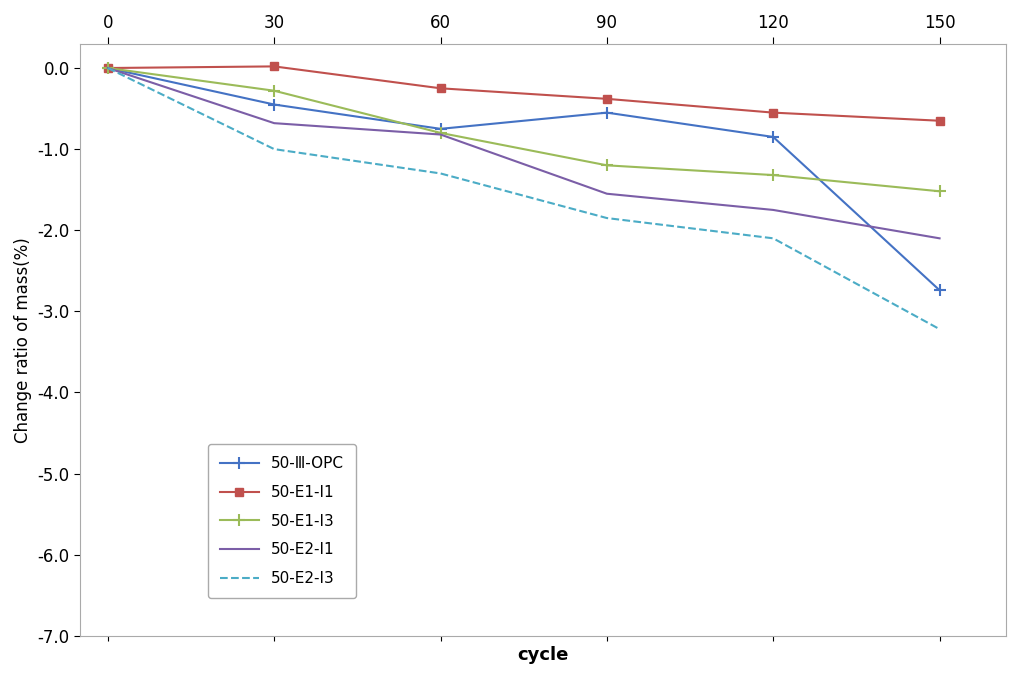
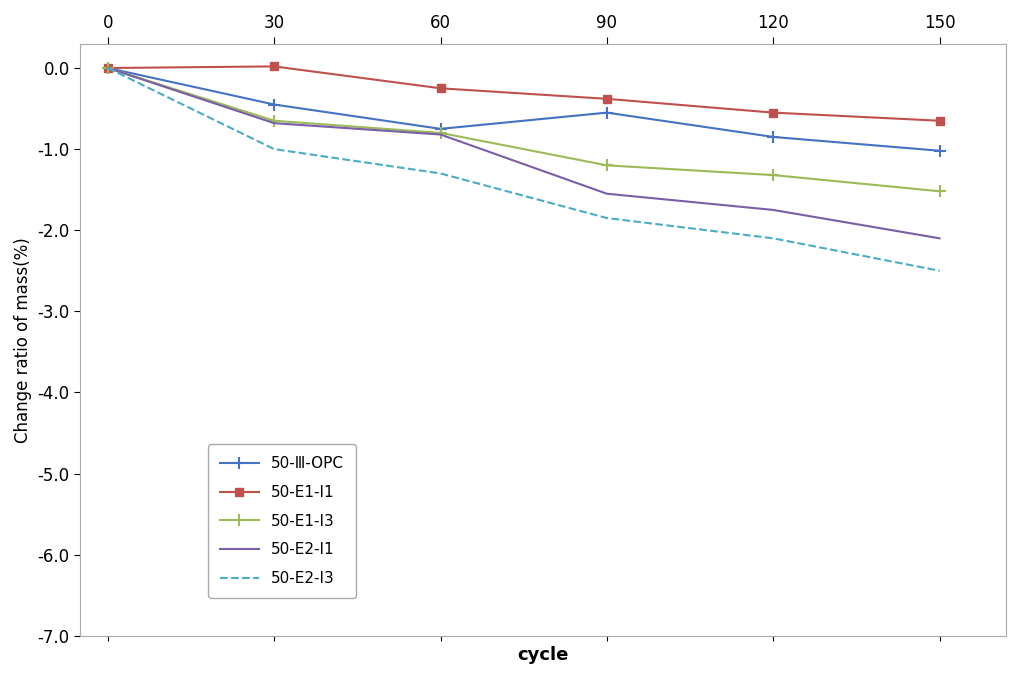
50-E1-I3/30: -0.28 -> -0.65
50-Ⅲ-OPC/150: -2.74 -> -1.02
50-E2-I3/150: -3.22 -> -2.50
